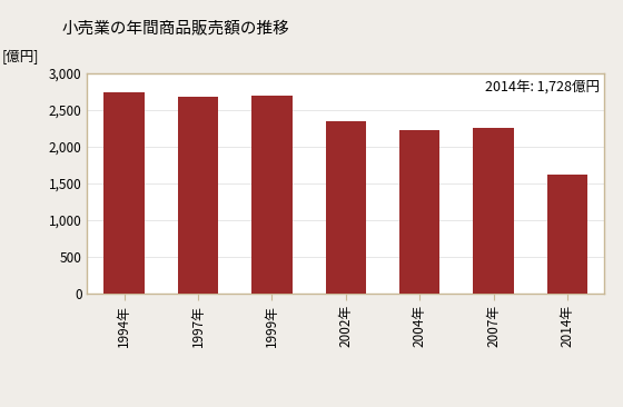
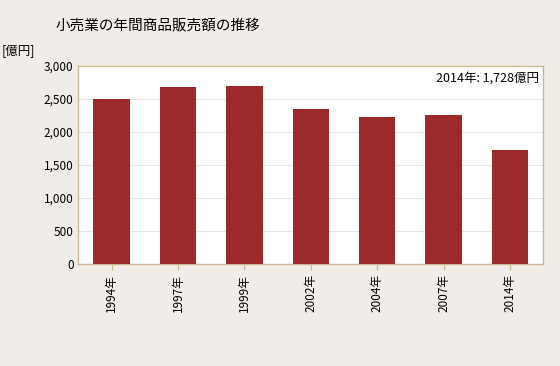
1994年: 2,740 -> 2,500
2014年: 1,620 -> 1,730
